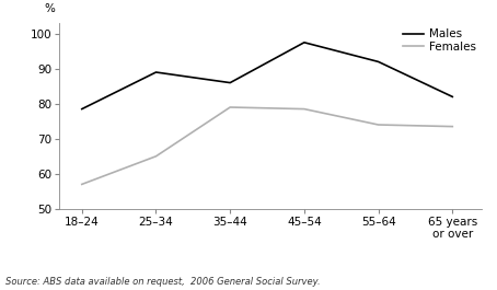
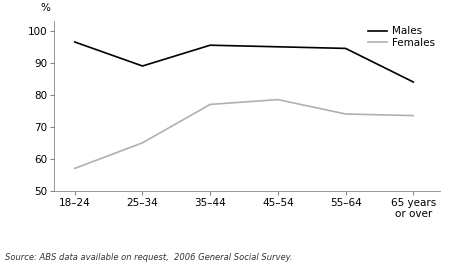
Males/18–24: 78.5 -> 96.5
Males/35–44: 86.0 -> 95.5
Females/35–44: 79.0 -> 77.0
Males/45–54: 97.5 -> 95.0
Males/55–64: 92.0 -> 94.5
Males/65 years or over: 82.0 -> 84.0
